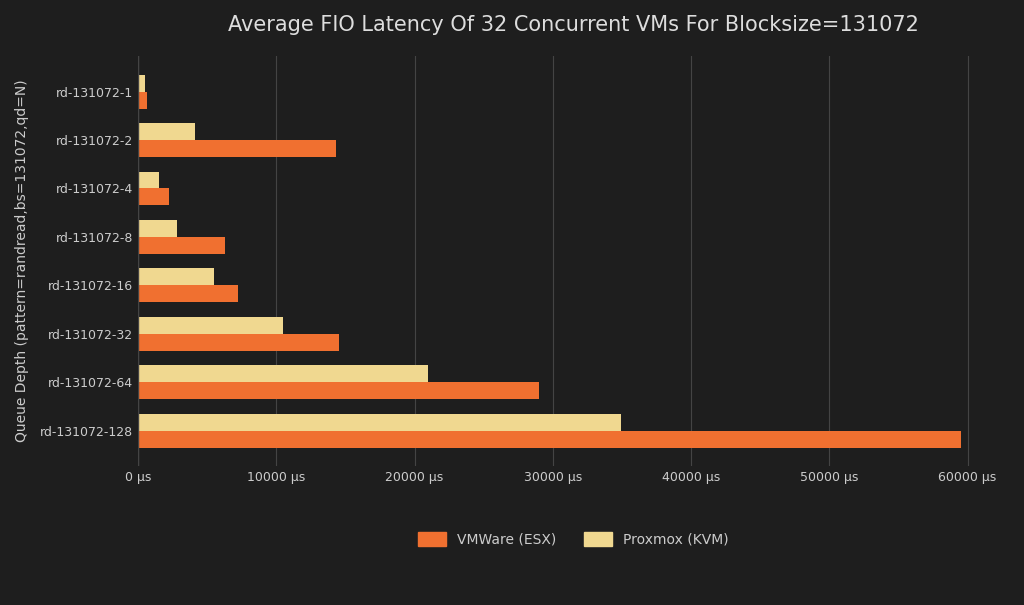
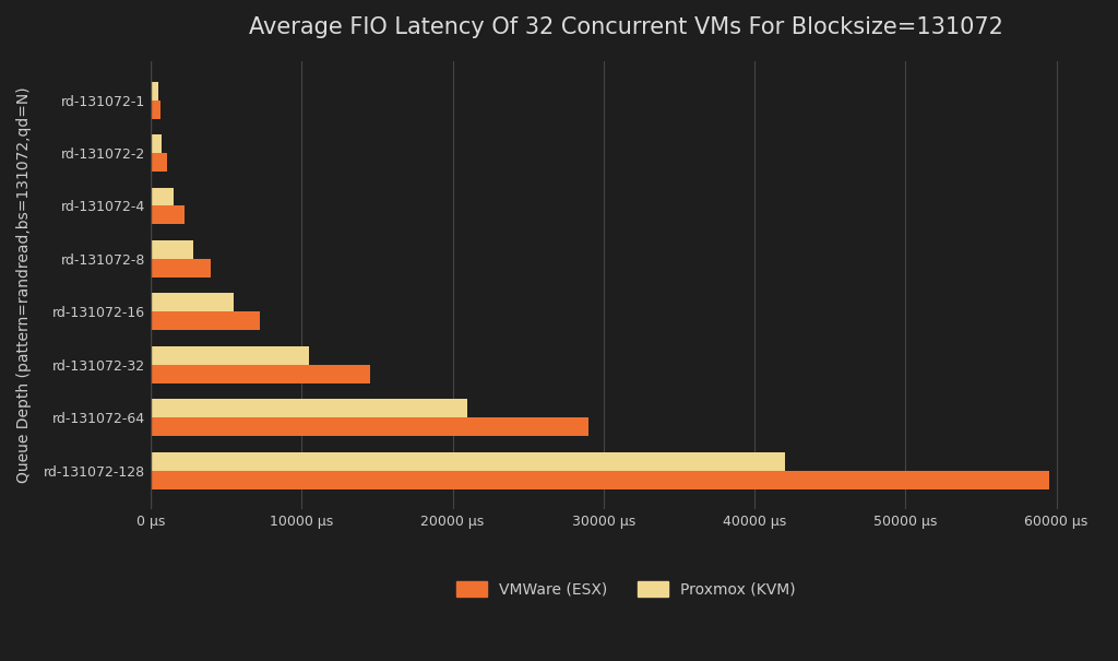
Proxmox (KVM)/rd-131072-2: 4100 μs -> 800 μs
VMWare (ESX)/rd-131072-2: 14300 μs -> 1100 μs
VMWare (ESX)/rd-131072-8: 6300 μs -> 4000 μs
Proxmox (KVM)/rd-131072-128: 34900 μs -> 42000 μs
